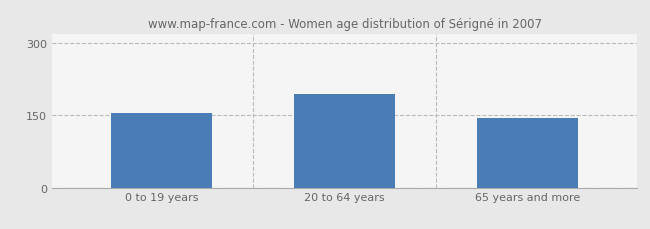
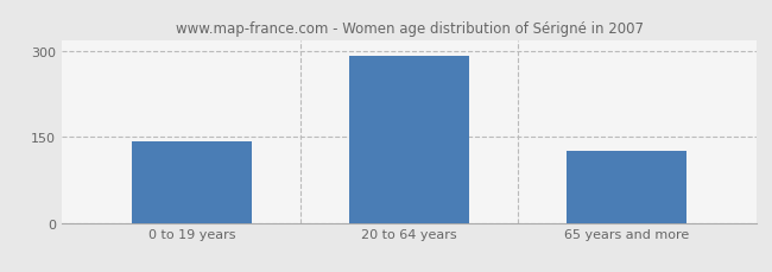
0 to 19 years: 155 -> 143
20 to 64 years: 195 -> 291
65 years and more: 145 -> 126
